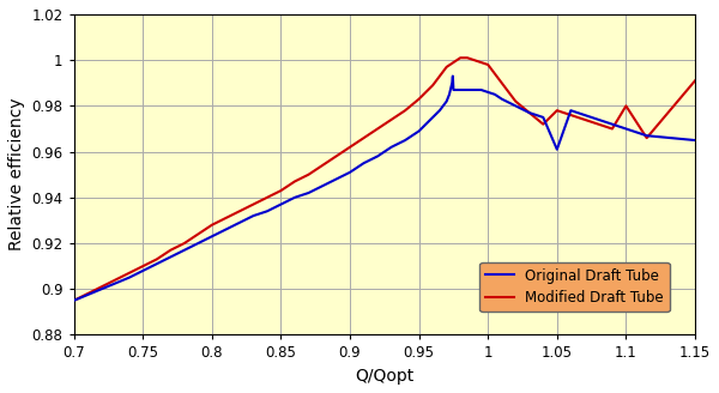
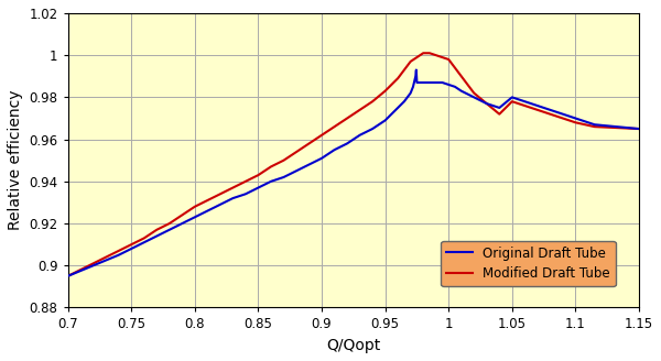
Original Draft Tube/1.05: 0.961 -> 0.980
Modified Draft Tube/1.1: 0.980 -> 0.968
Modified Draft Tube/1.15: 0.991 -> 0.965
